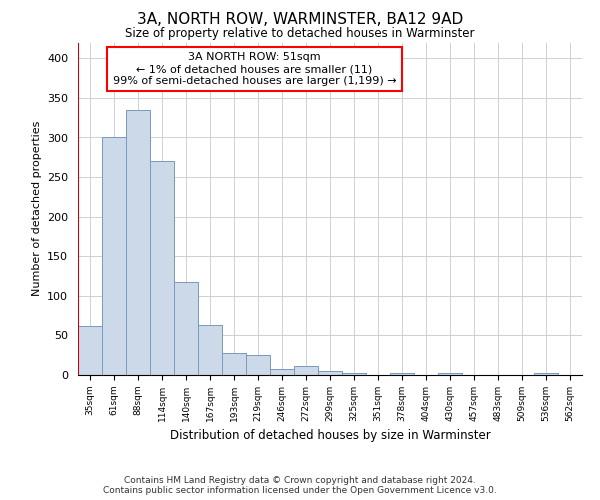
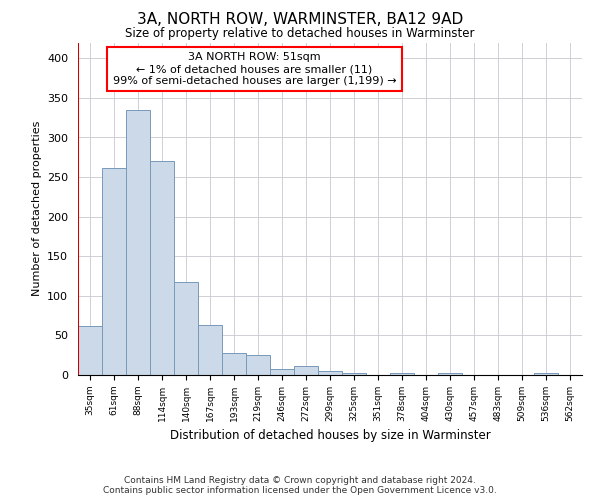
61sqm: 300 -> 262
